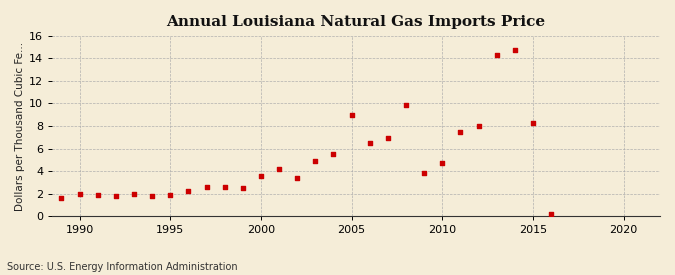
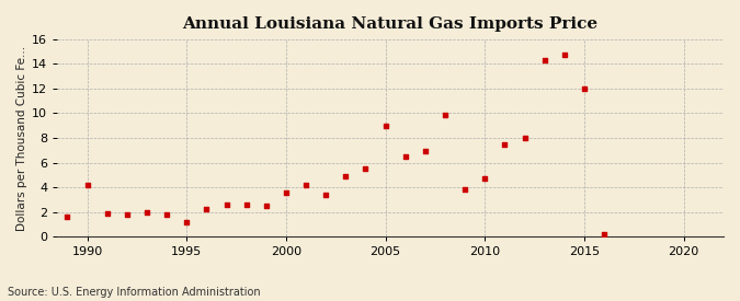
1990: 2.0 -> 4.2
1995: 1.9 -> 1.2
2015: 8.3 -> 12.0
